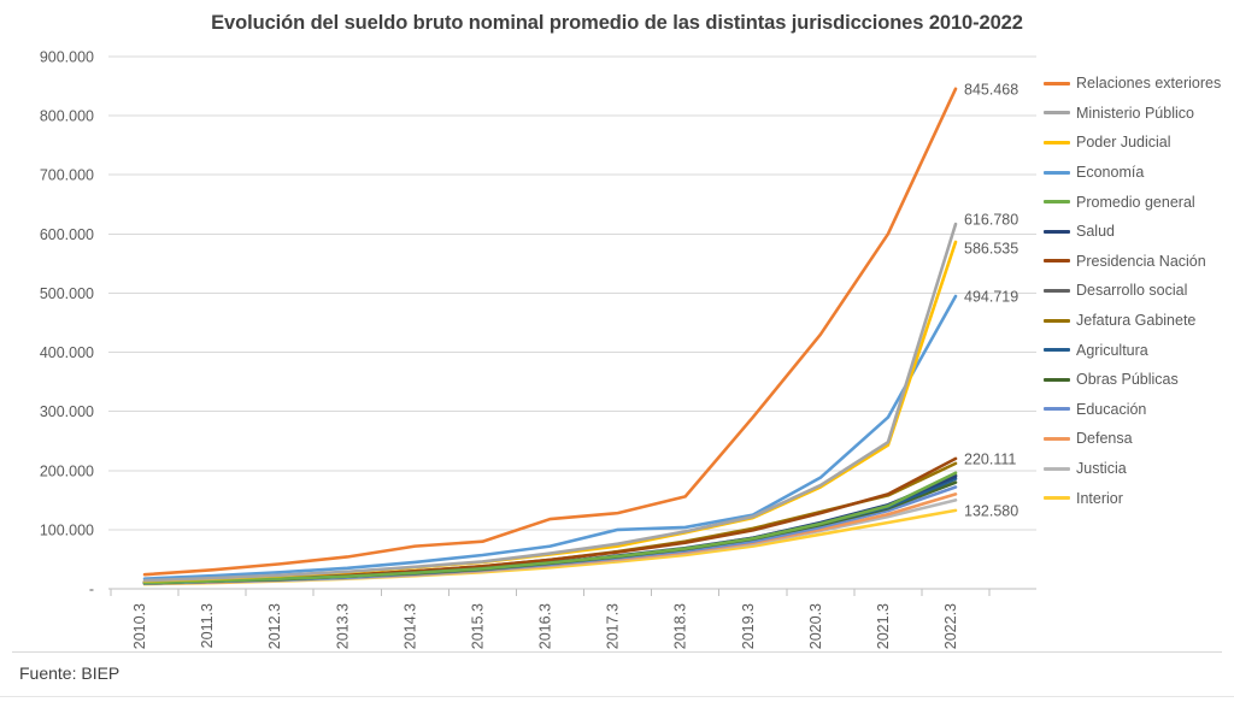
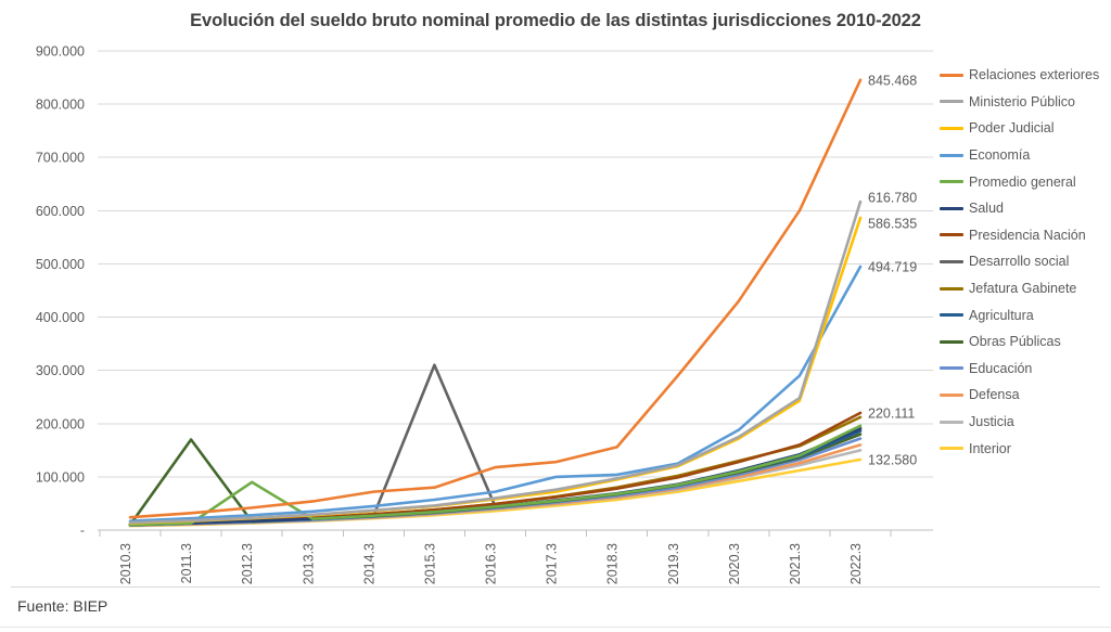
Obras Públicas/2011.3: 10000 -> 170000
Promedio general/2012.3: 20000 -> 90000
Desarrollo social/2015.3: 30000 -> 310000
